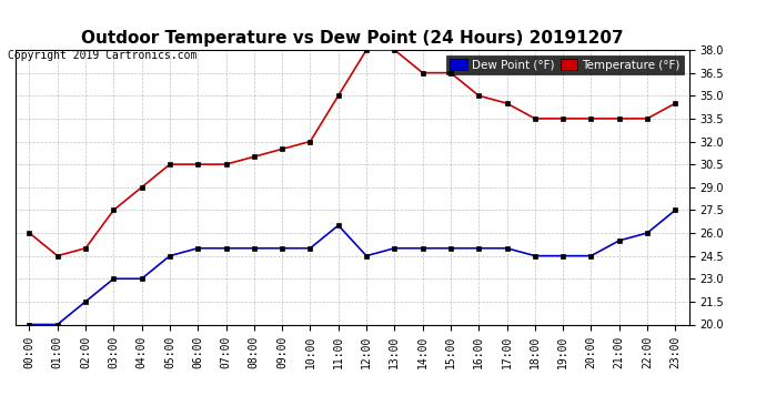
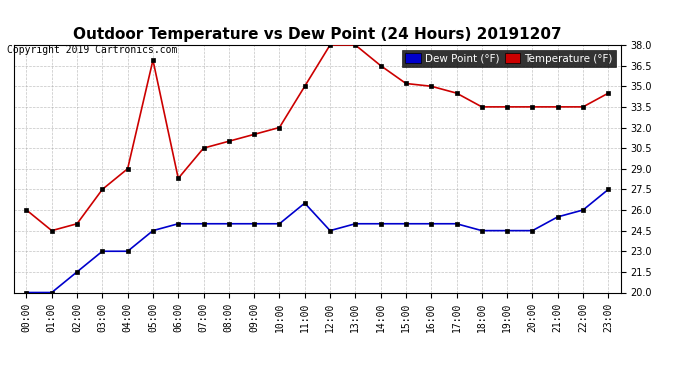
Temperature (°F)/05:00: 30.5 -> 36.9
Temperature (°F)/06:00: 30.5 -> 28.3
Temperature (°F)/15:00: 36.5 -> 35.2
